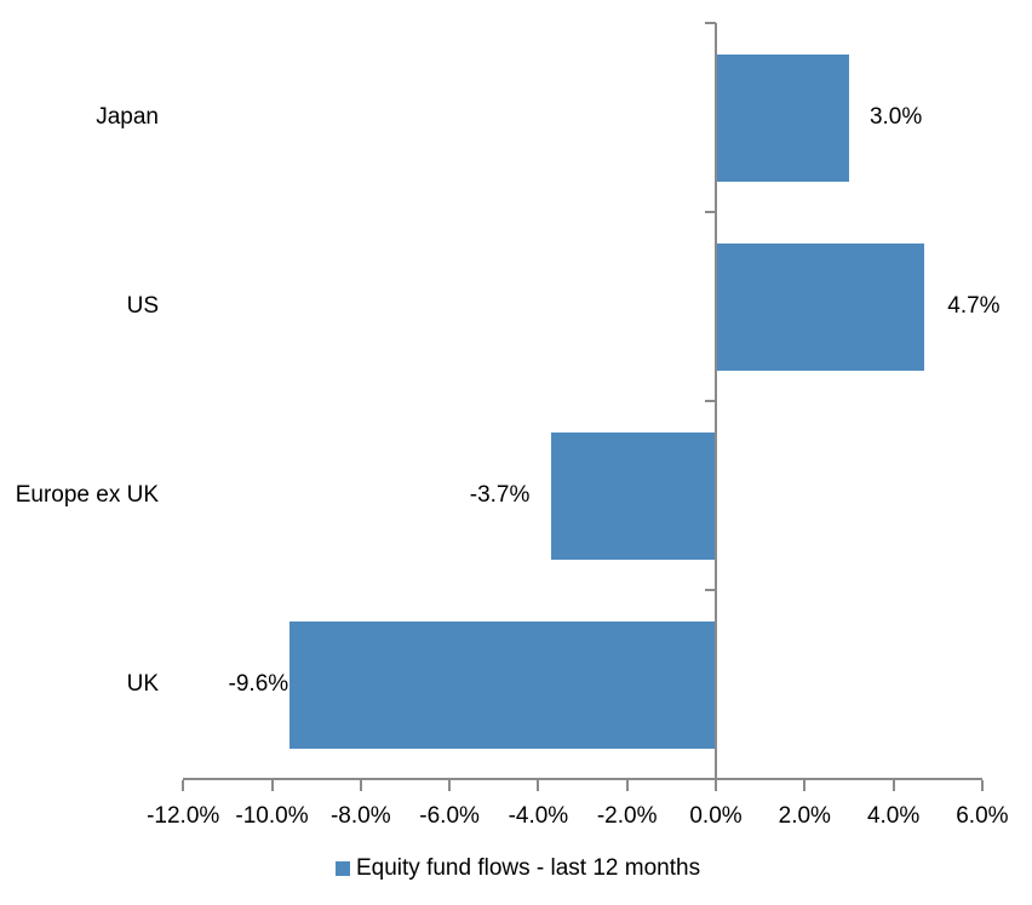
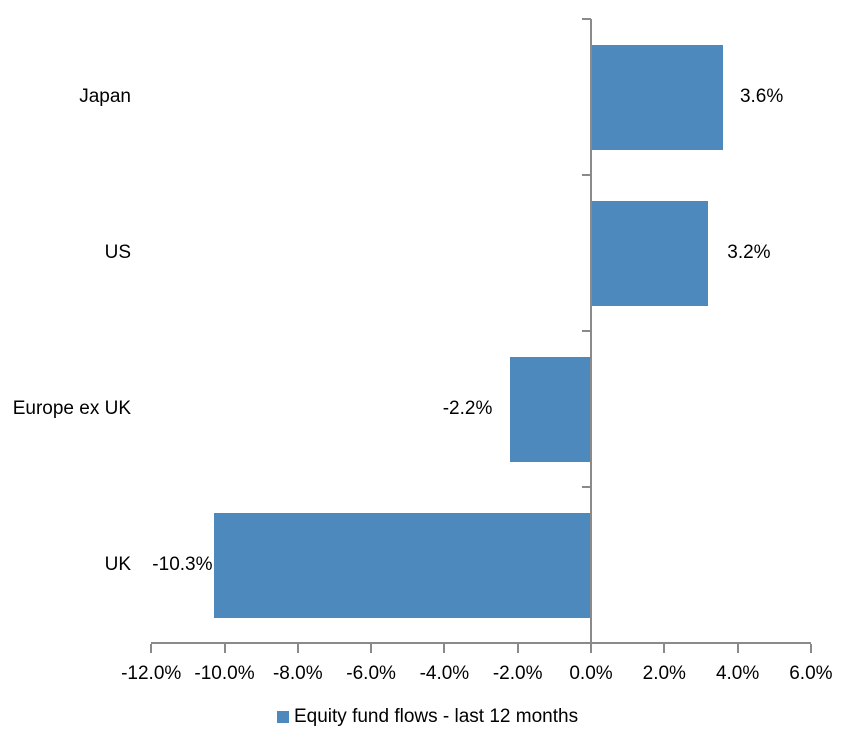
Japan: 3.0% -> 3.6%
US: 4.7% -> 3.2%
Europe ex UK: -3.7% -> -2.2%
UK: -9.6% -> -10.3%
